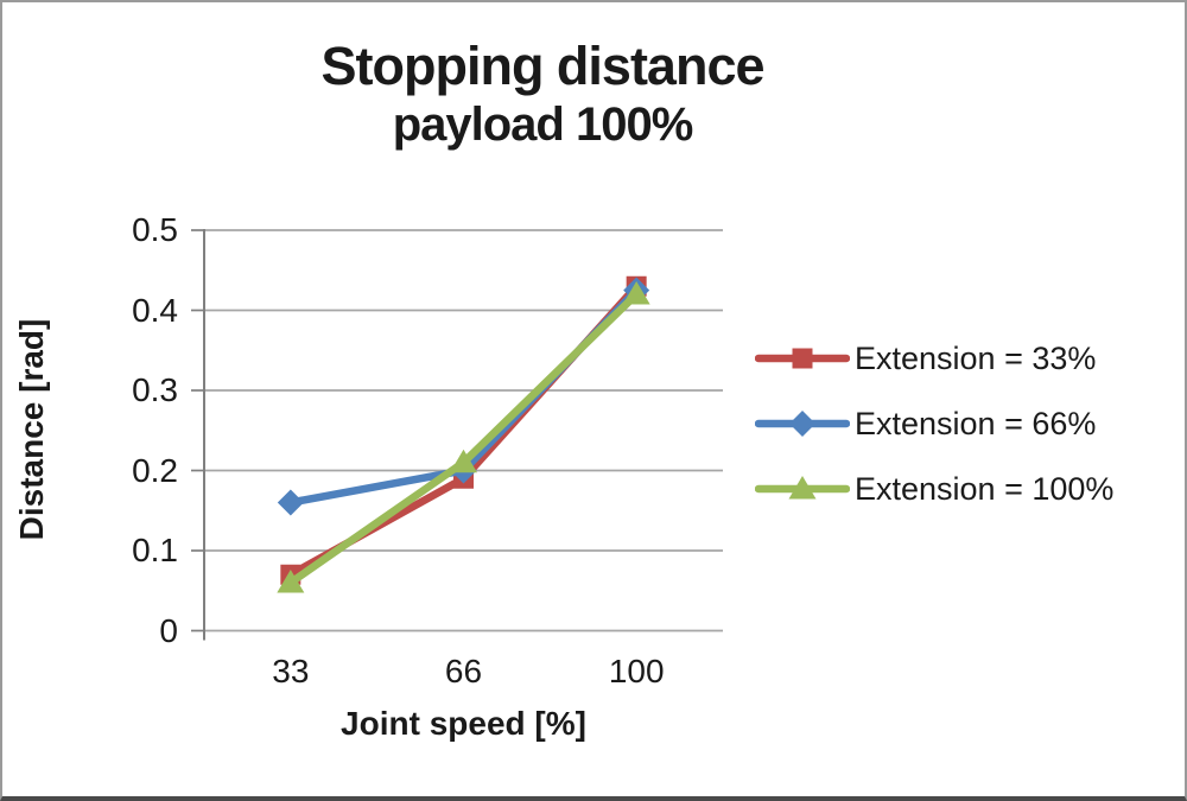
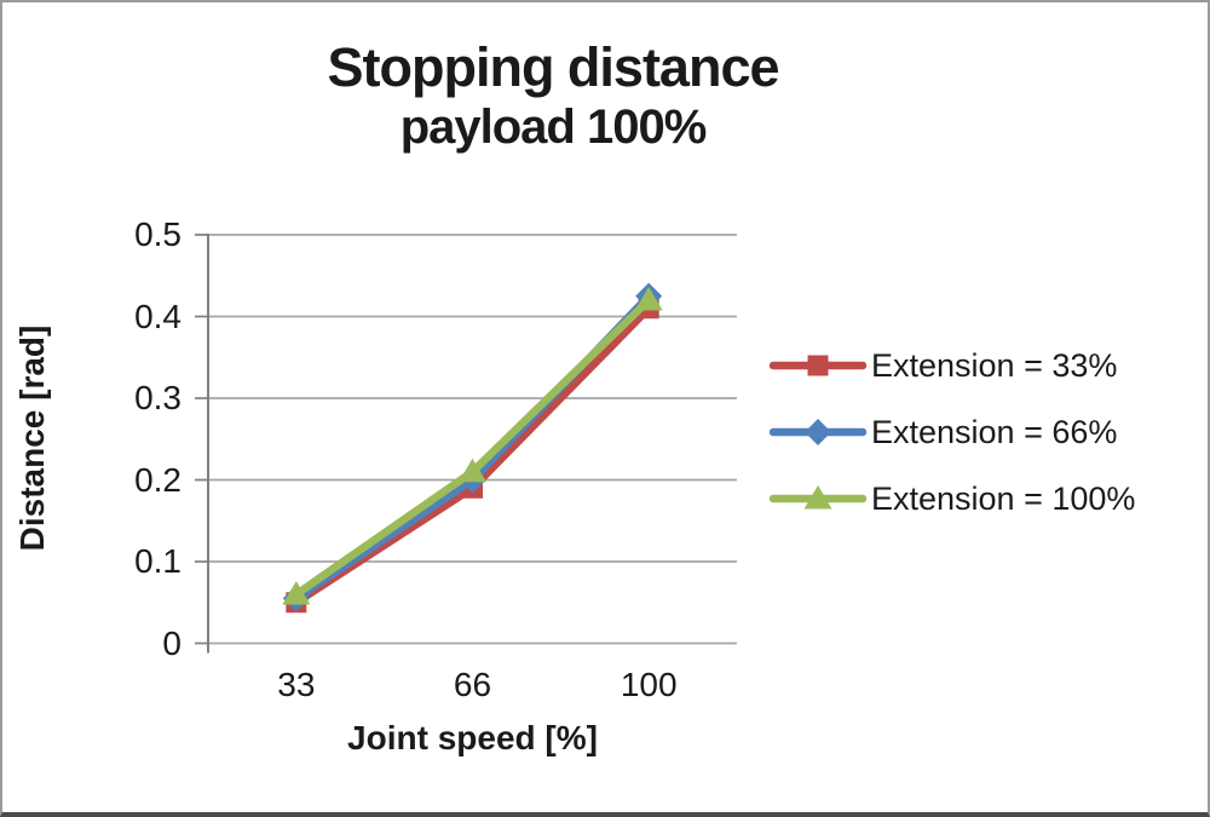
Extension = 33%/33: 0.07 -> 0.05
Extension = 66%/33: 0.16 -> 0.06
Extension = 33%/100: 0.43 -> 0.41
